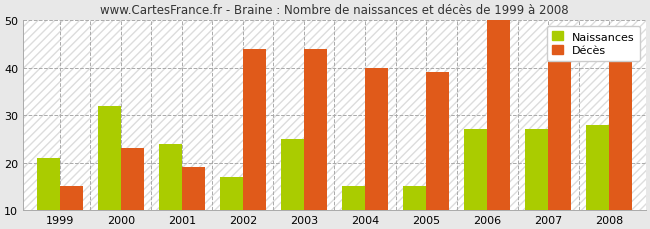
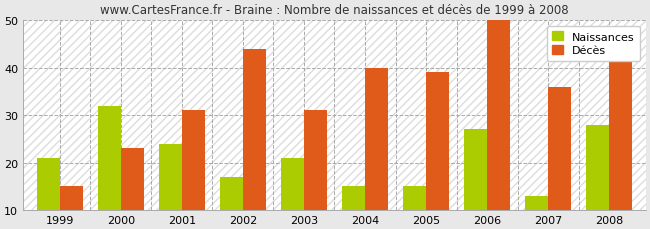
Décès/2001: 19 -> 31
Naissances/2003: 25 -> 21
Décès/2003: 44 -> 31
Naissances/2007: 27 -> 13
Décès/2007: 42 -> 36
